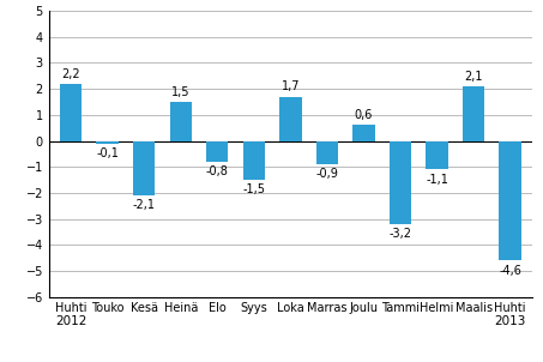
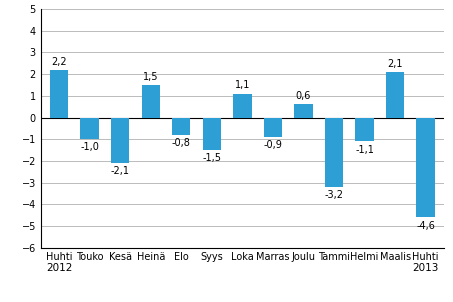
Touko: -0,1 -> -1,0
Loka: 1,7 -> 1,1
